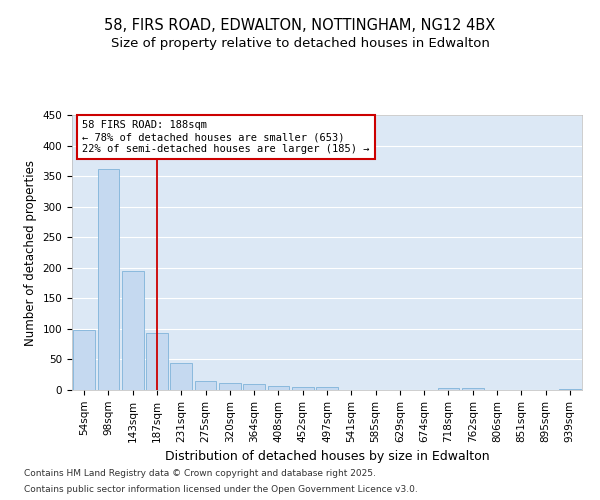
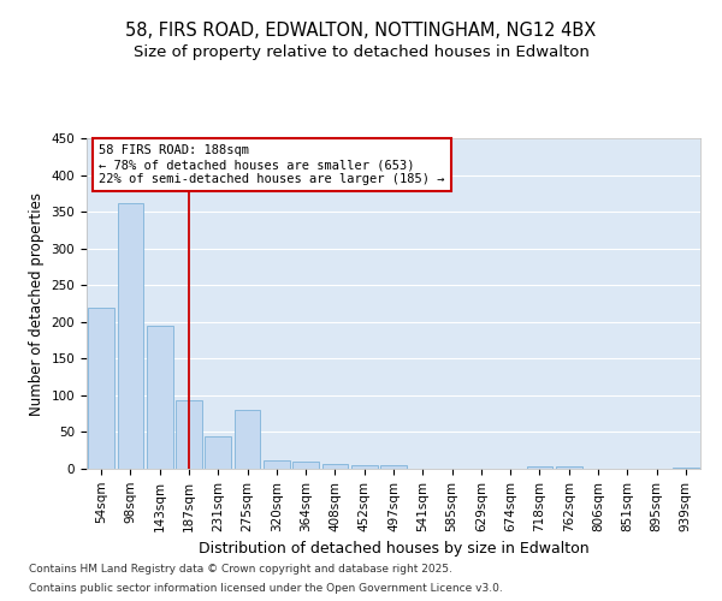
54sqm: 98 -> 220
275sqm: 15 -> 80
